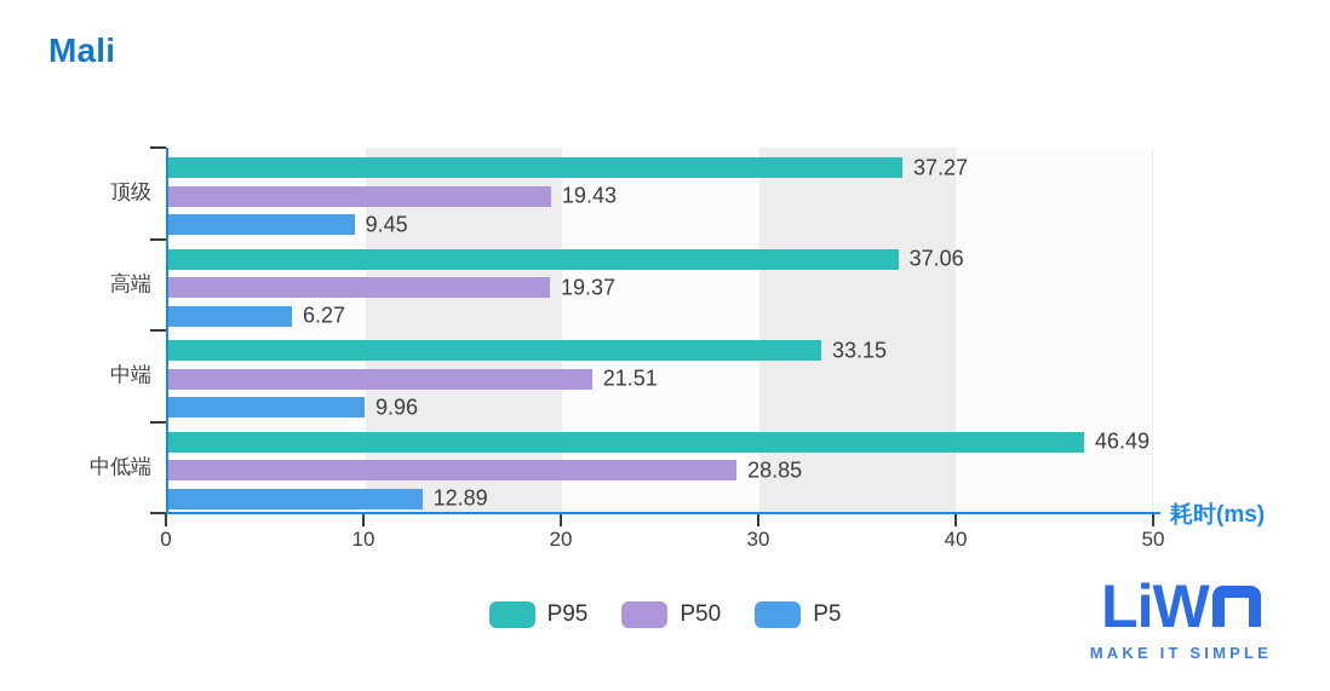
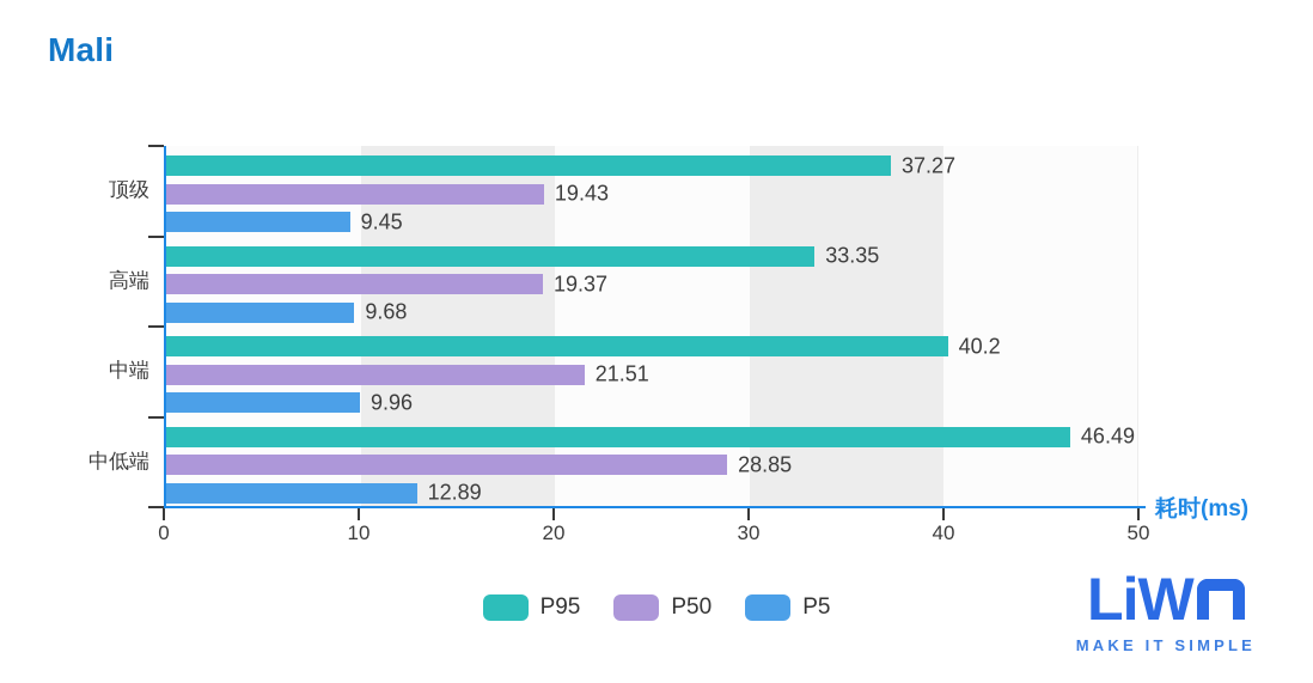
P95/高端: 37.06 -> 33.35
P5/高端: 6.27 -> 9.68
P95/中端: 33.15 -> 40.2
